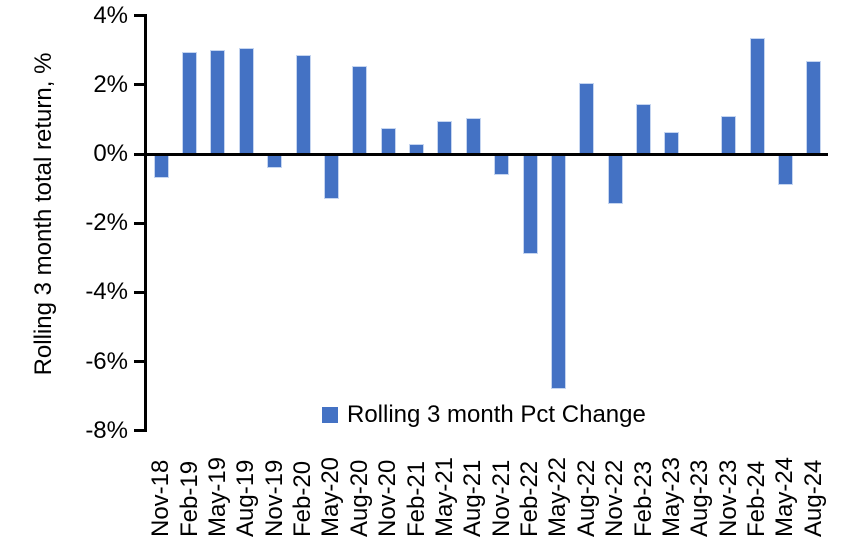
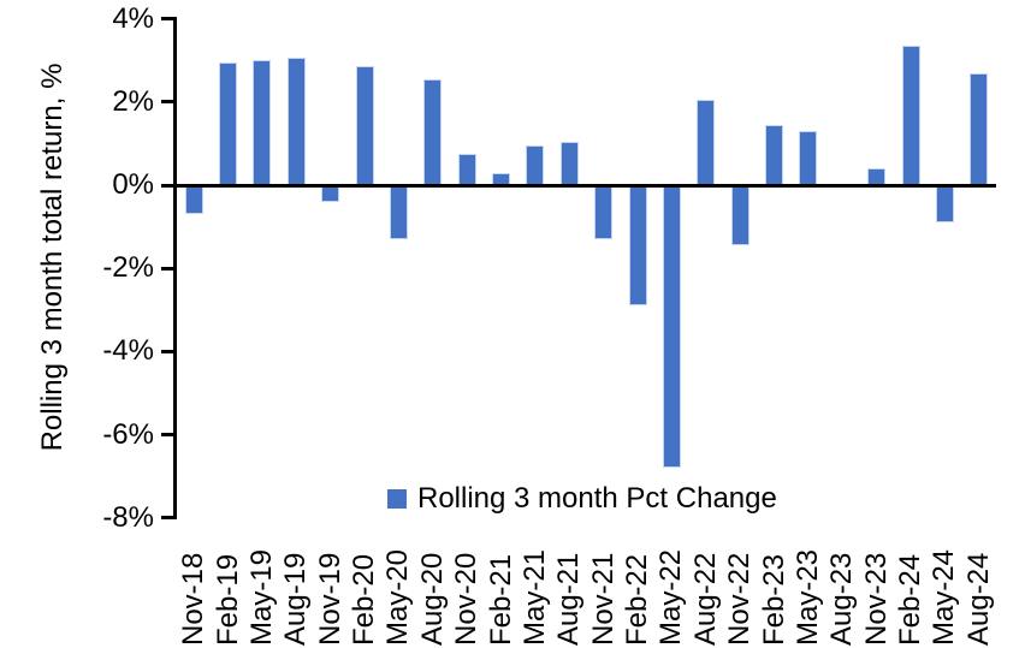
Nov-21: -0.6% -> -1.3%
May-23: 0.7% -> 1.3%
Nov-23: 1.1% -> 0.4%
